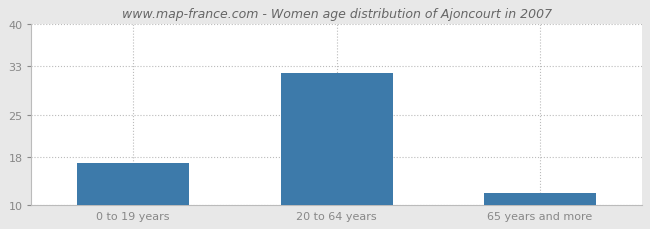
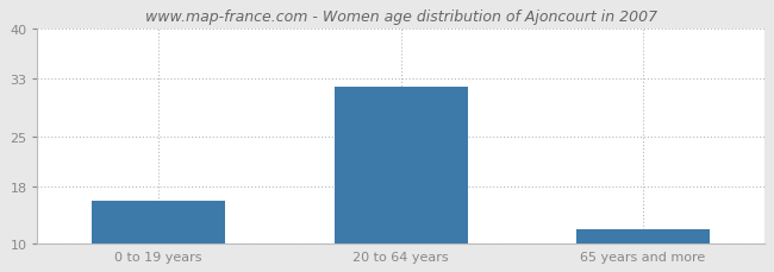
0 to 19 years: 17 -> 16
